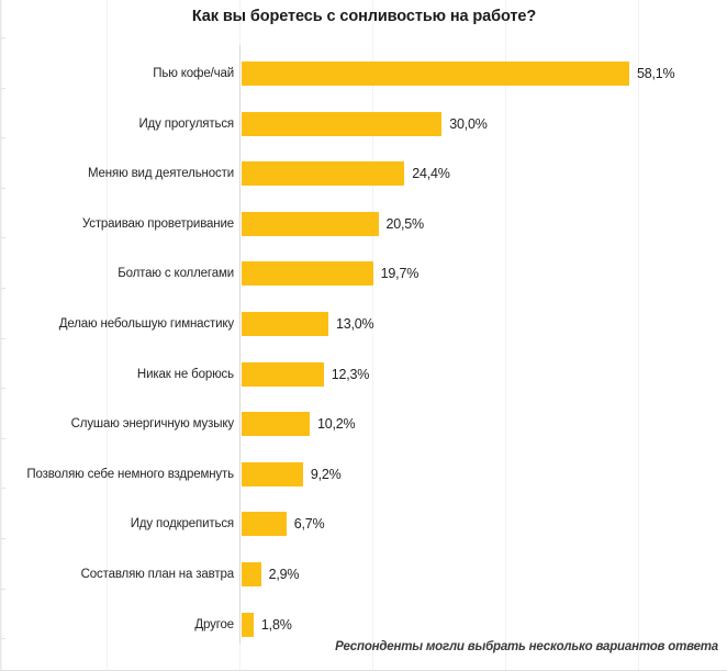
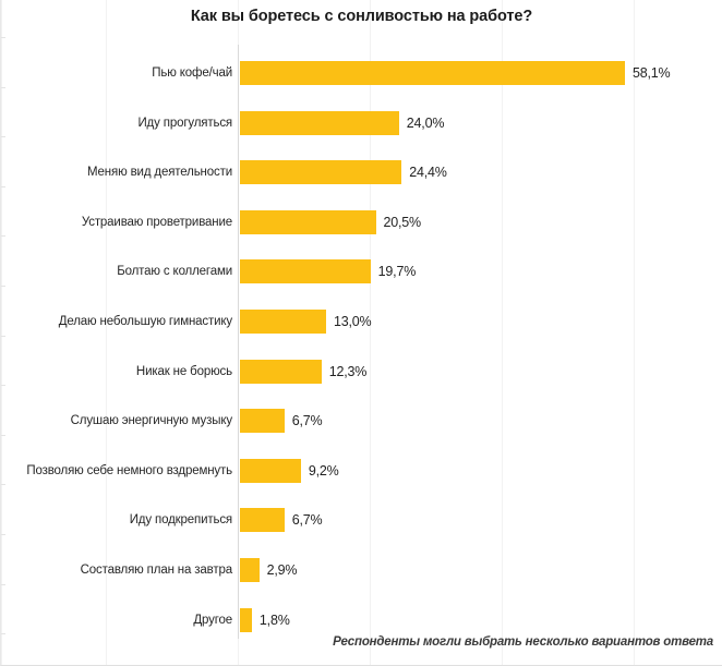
Иду прогуляться: 30,0% -> 24,0%
Слушаю энергичную музыку: 10,2% -> 6,7%
